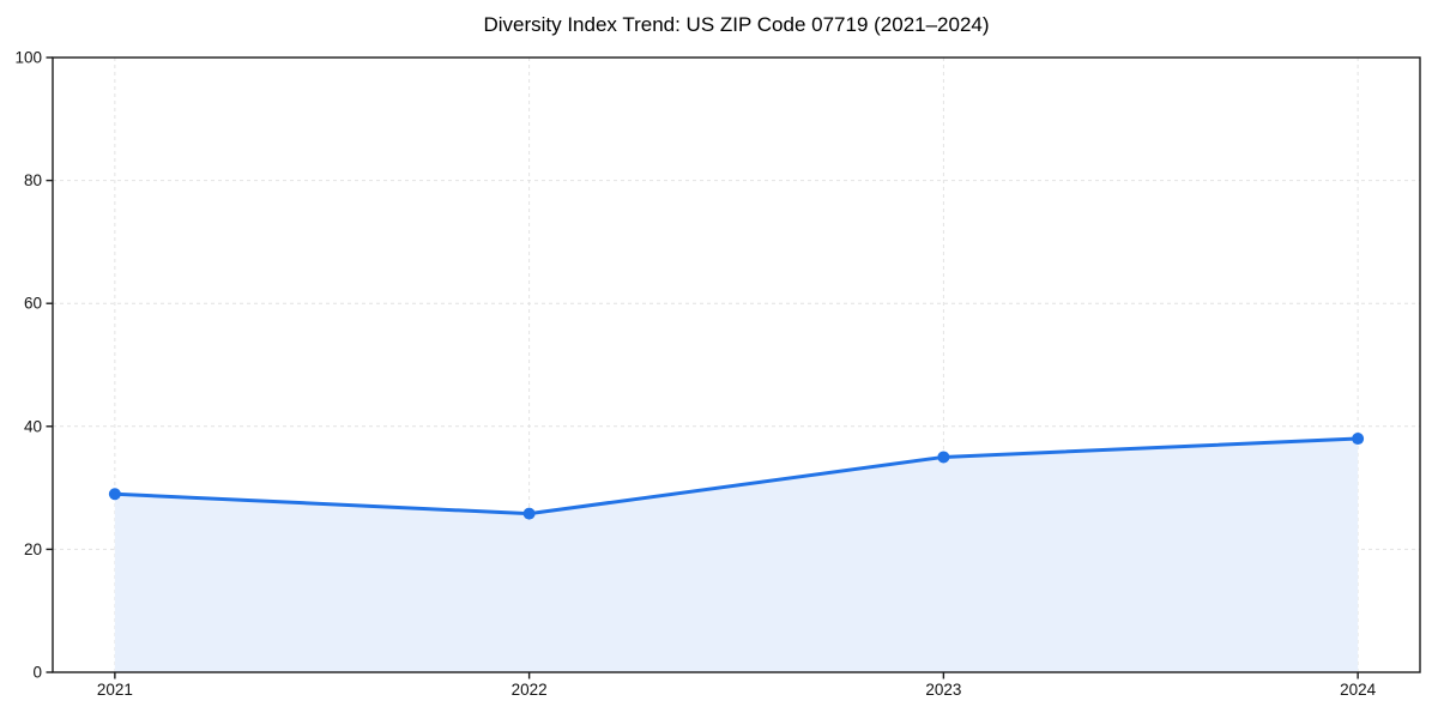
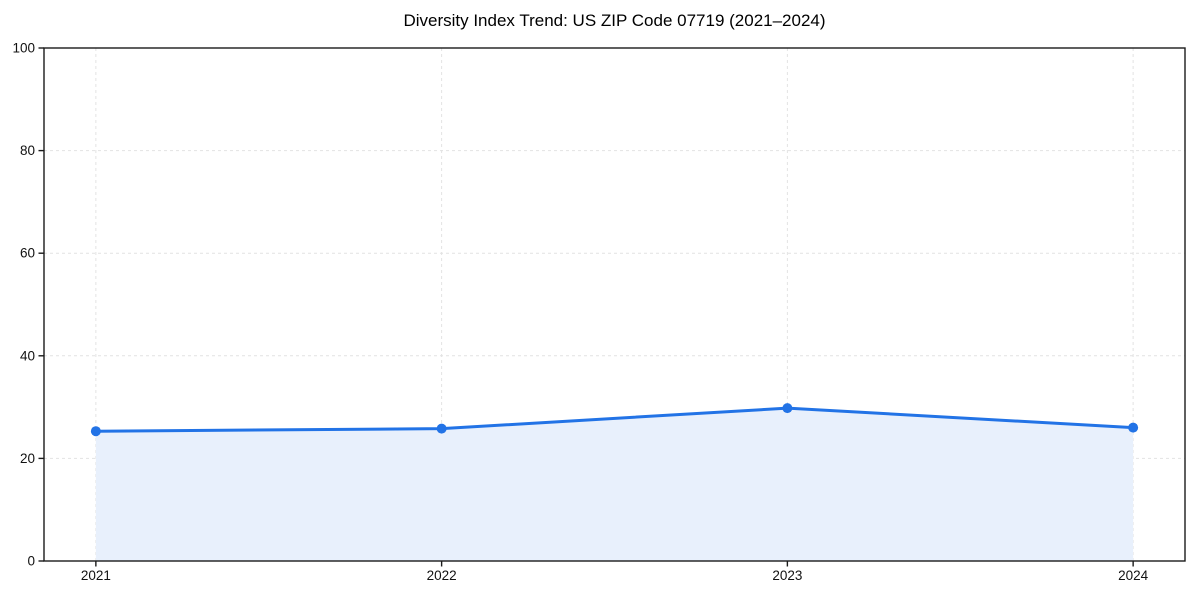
2021: 29 -> 25
2023: 35 -> 30
2024: 38 -> 26
